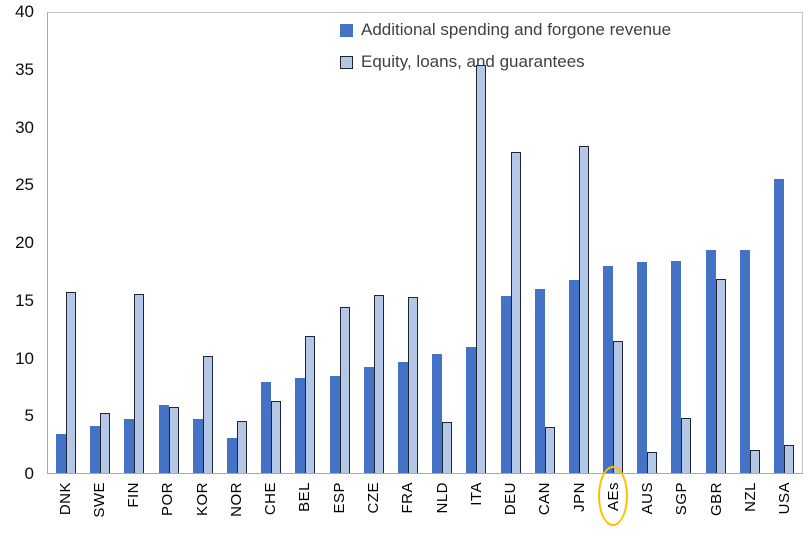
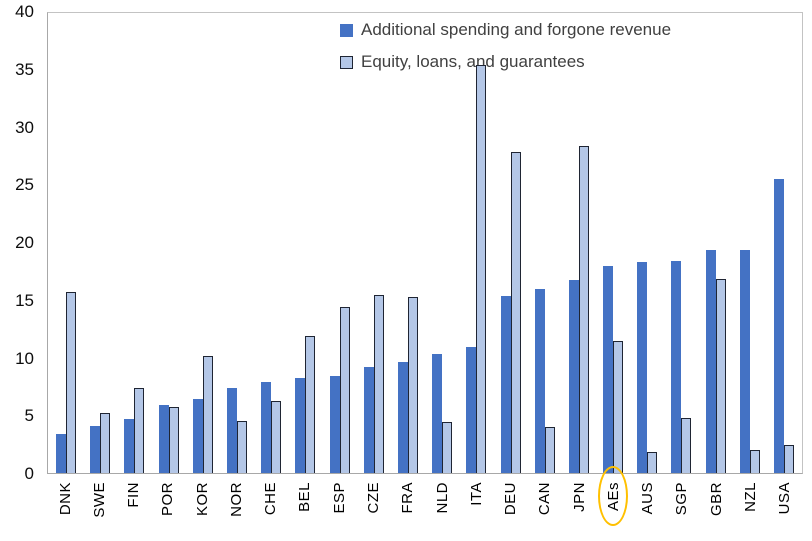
Equity, loans, and guarantees/FIN: 15.5 -> 7.4
Additional spending and forgone revenue/KOR: 4.7 -> 6.4
Additional spending and forgone revenue/NOR: 3.0 -> 7.4
